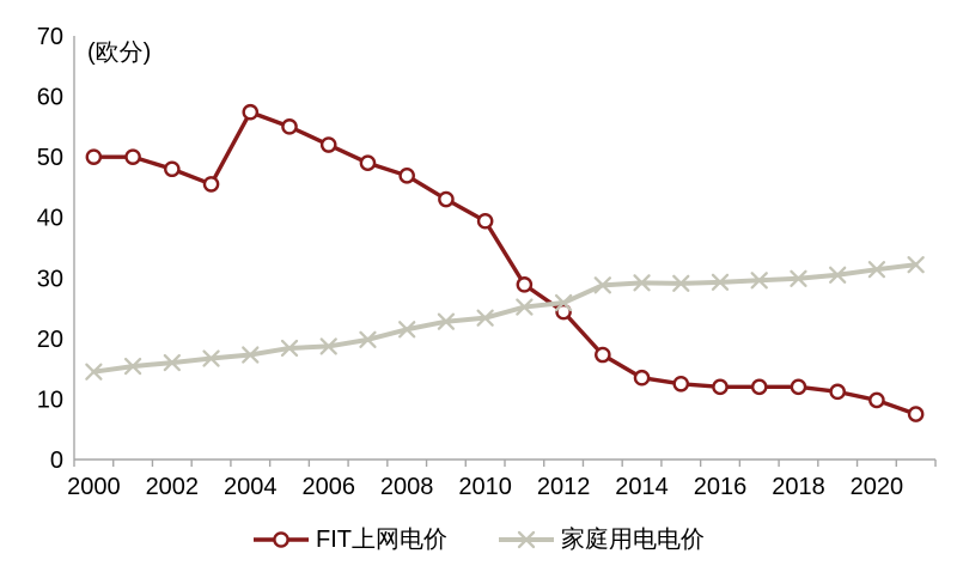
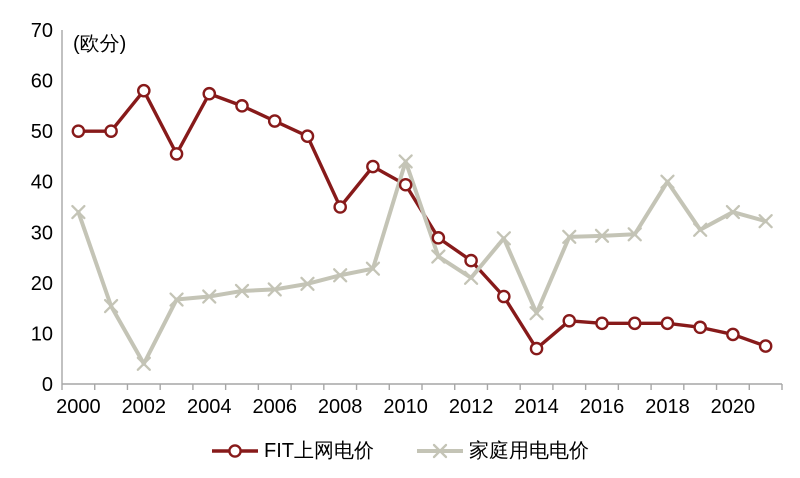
家庭用电电价/2000: 14 -> 34
FIT上网电价/2002: 48 -> 58
家庭用电电价/2002: 16 -> 4
FIT上网电价/2008: 47 -> 35
家庭用电电价/2010: 23 -> 44
家庭用电电价/2012: 26 -> 21
FIT上网电价/2014: 14 -> 7
家庭用电电价/2014: 29 -> 14
家庭用电电价/2018: 30 -> 40
家庭用电电价/2020: 31 -> 34
